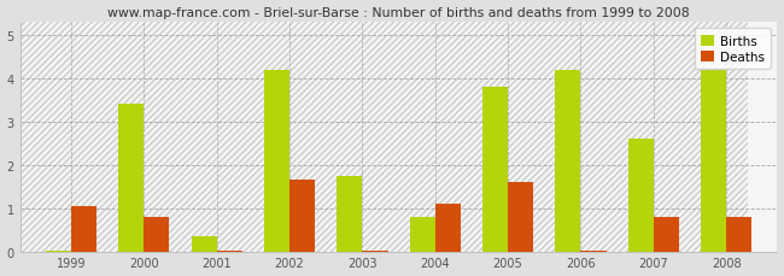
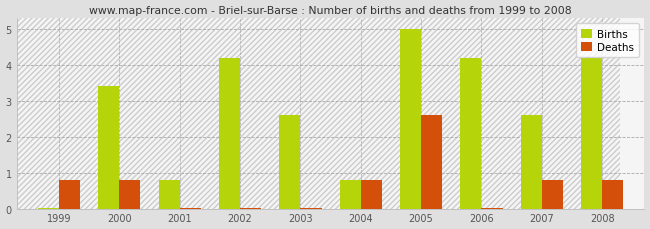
Deaths/1999: 1.05 -> 0.80
Births/2001: 0.35 -> 0.80
Deaths/2002: 1.65 -> 0.03
Births/2003: 1.75 -> 2.60
Deaths/2004: 1.10 -> 0.80
Births/2005: 3.80 -> 5.00
Deaths/2005: 1.60 -> 2.60
